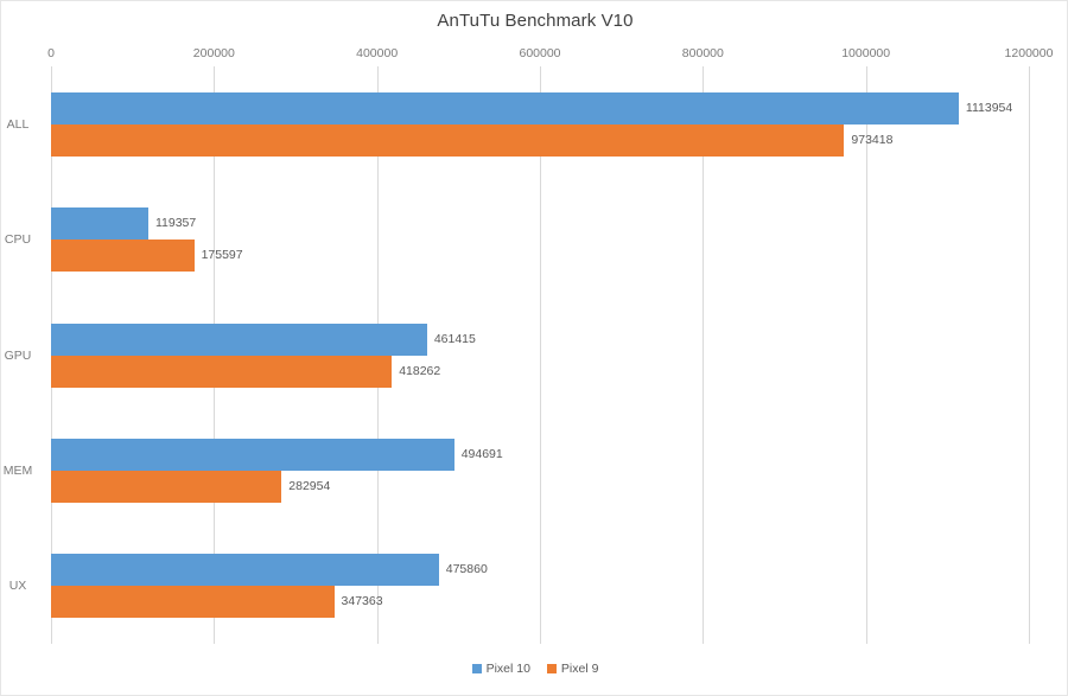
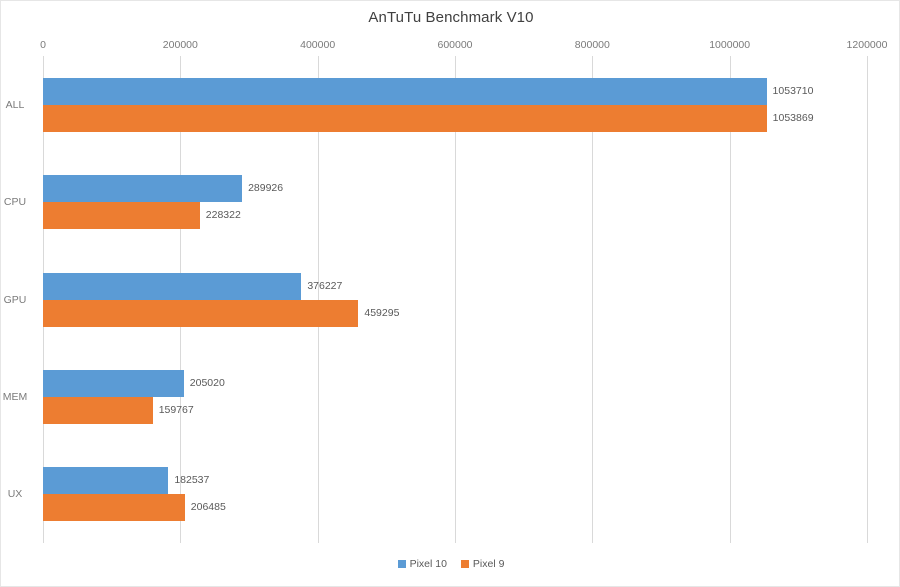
Pixel 10/ALL: 1113954 -> 1053710
Pixel 9/ALL: 973418 -> 1053869
Pixel 10/CPU: 119357 -> 289926
Pixel 9/CPU: 175597 -> 228322
Pixel 10/GPU: 461415 -> 376227
Pixel 9/GPU: 418262 -> 459295
Pixel 10/MEM: 494691 -> 205020
Pixel 9/MEM: 282954 -> 159767
Pixel 10/UX: 475860 -> 182537
Pixel 9/UX: 347363 -> 206485
